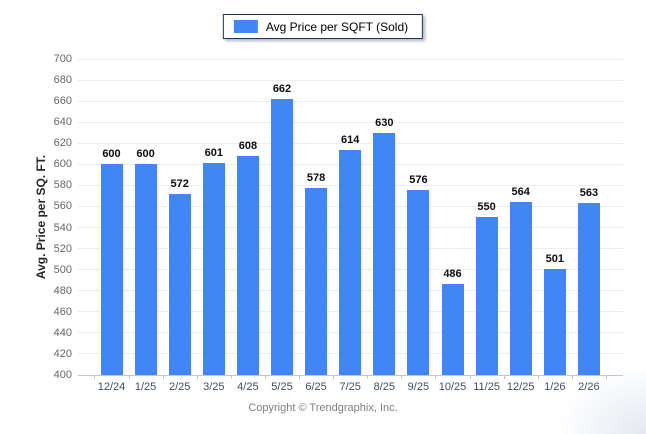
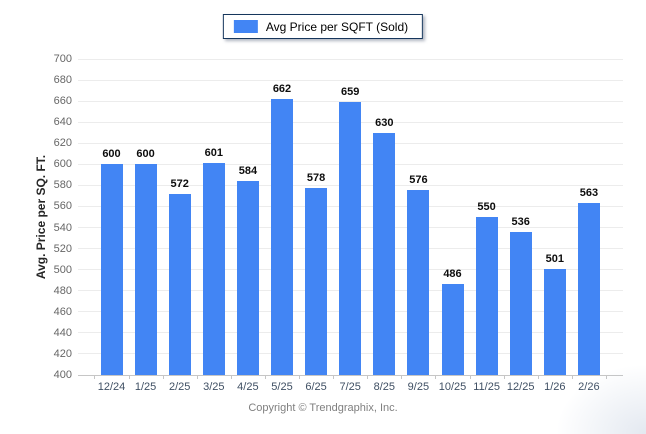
4/25: 608 -> 584
7/25: 614 -> 659
12/25: 564 -> 536
